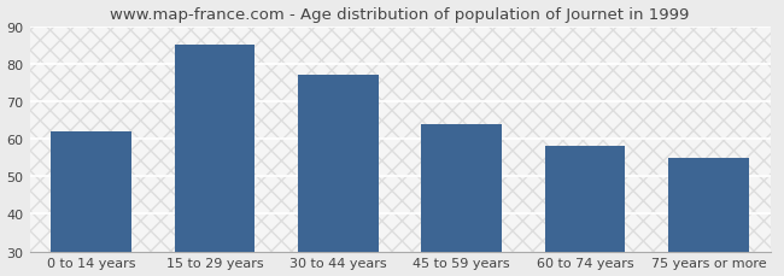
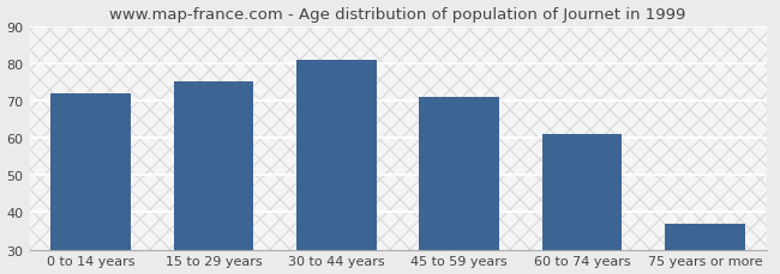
0 to 14 years: 62 -> 72
15 to 29 years: 85 -> 75
30 to 44 years: 77 -> 81
45 to 59 years: 64 -> 71
60 to 74 years: 58 -> 61
75 years or more: 55 -> 37
